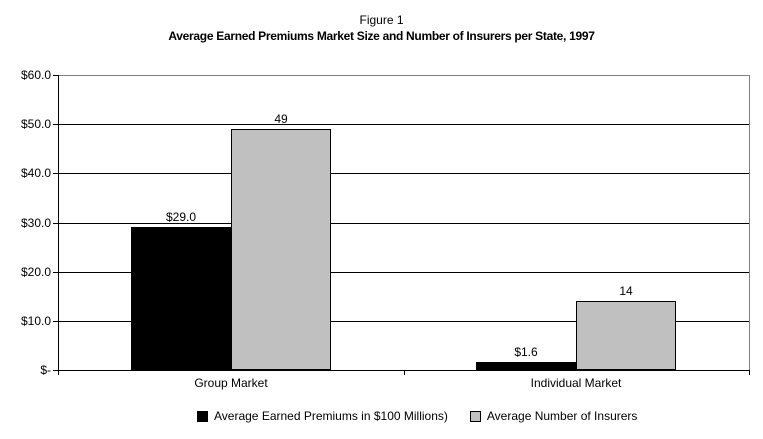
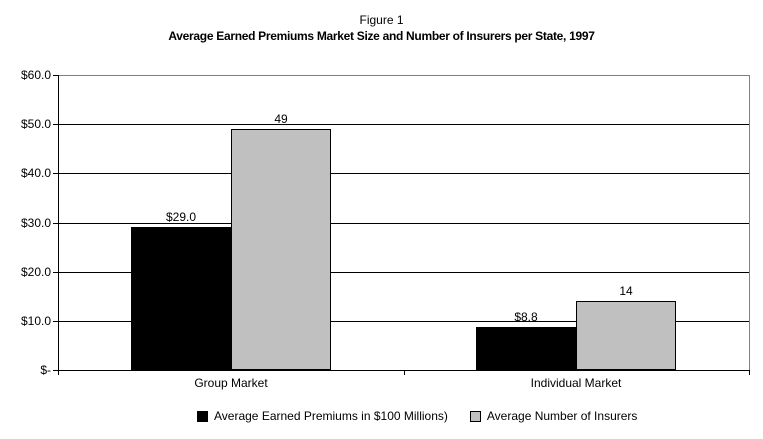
Average Earned Premiums in $100 Millions)/Individual Market: $1.6 -> $8.8
